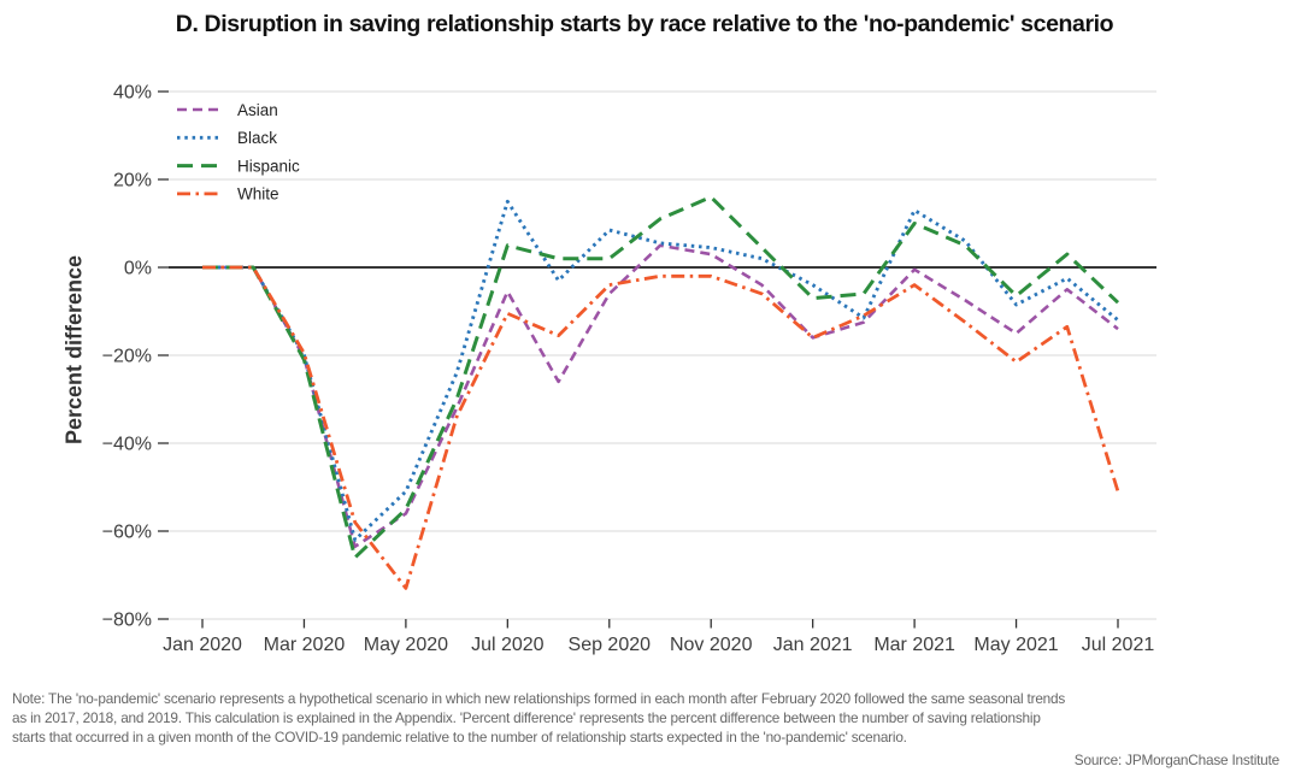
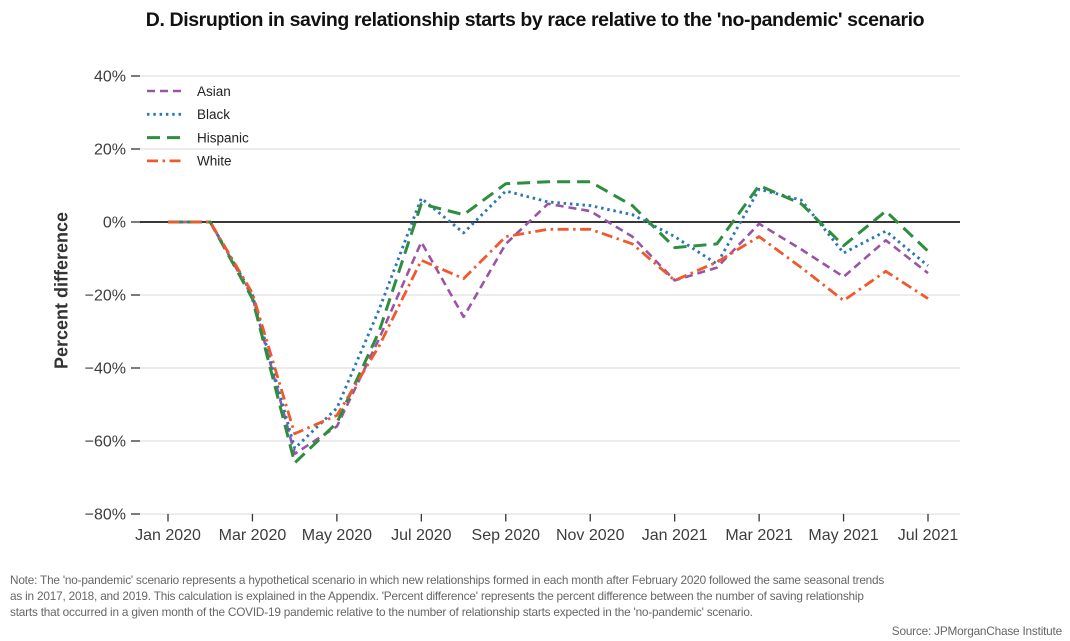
White/May 2020: -73% -> -53%
Black/Jul 2020: 15% -> 6%
Hispanic/Sep 2020: 2% -> 10%
Hispanic/Nov 2020: 16% -> 11%
Black/Mar 2021: 13% -> 9%
White/Jul 2021: -51% -> -21%
